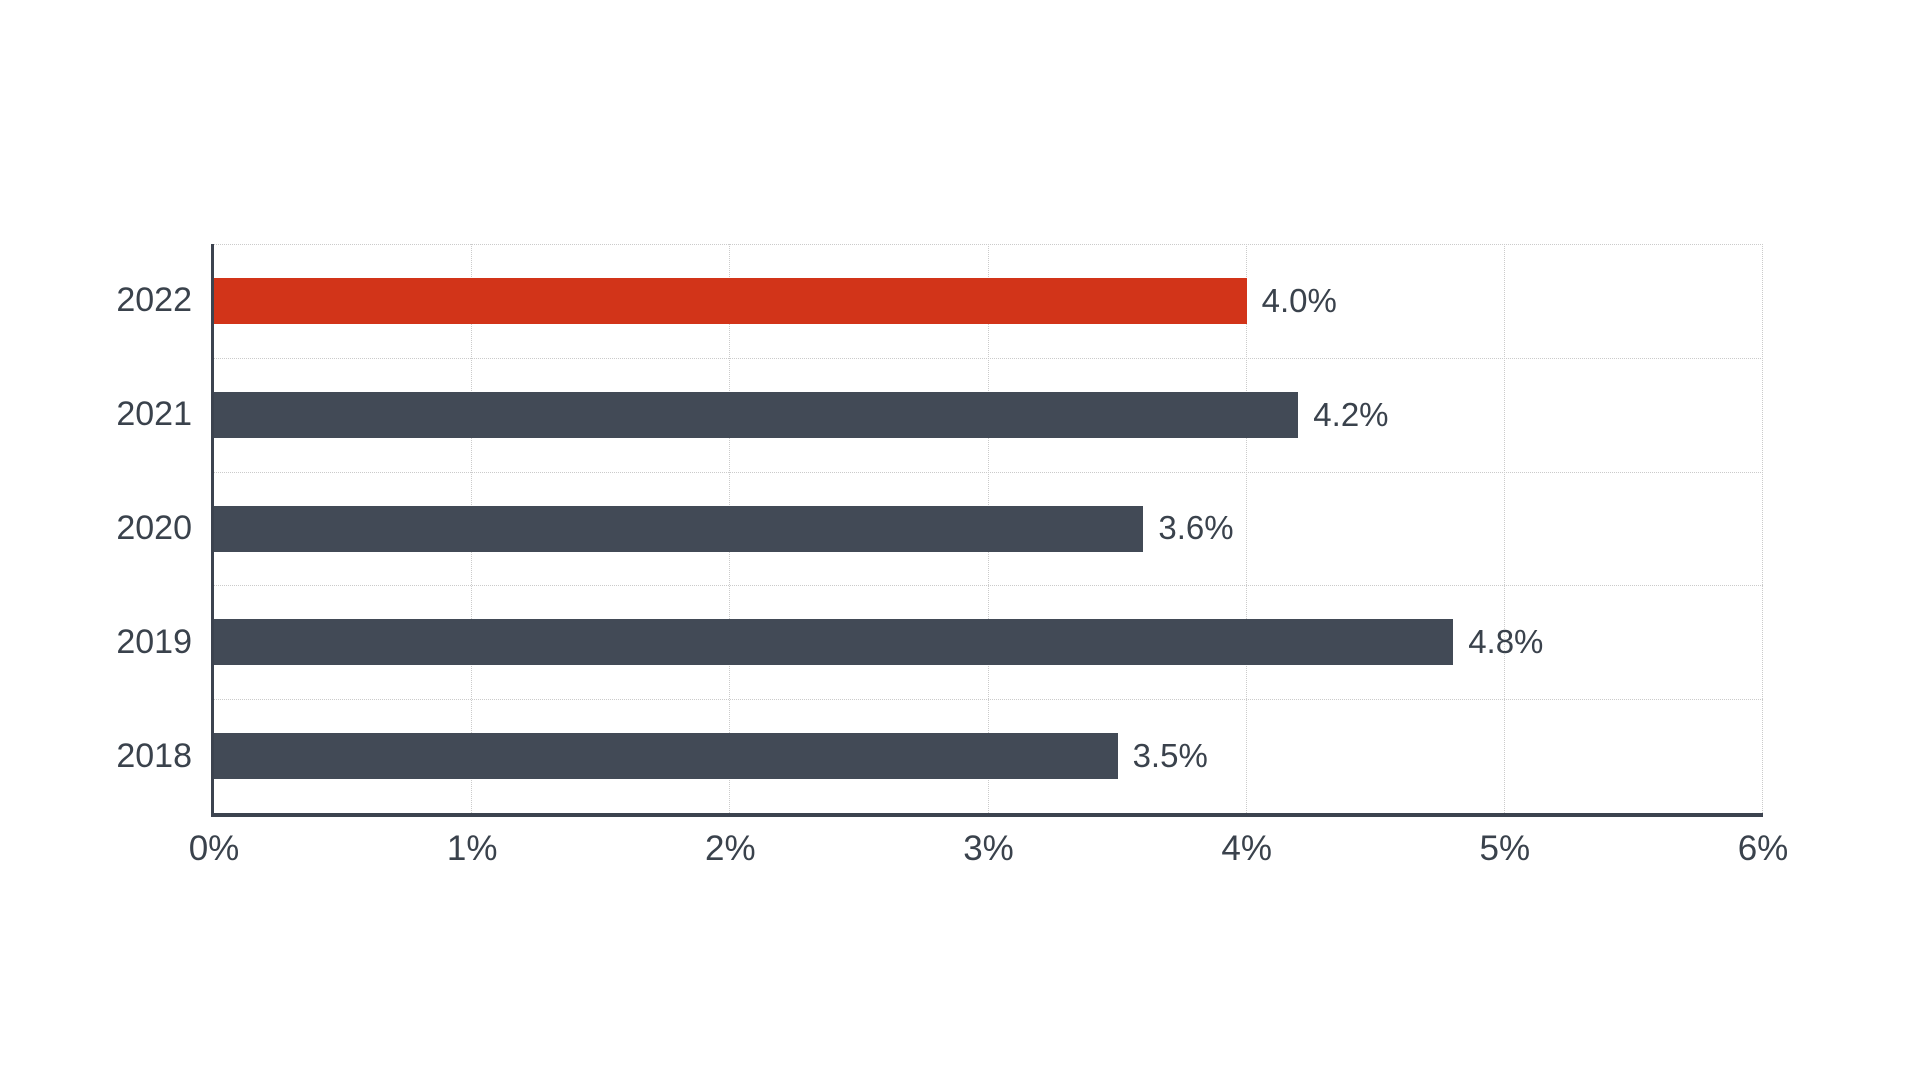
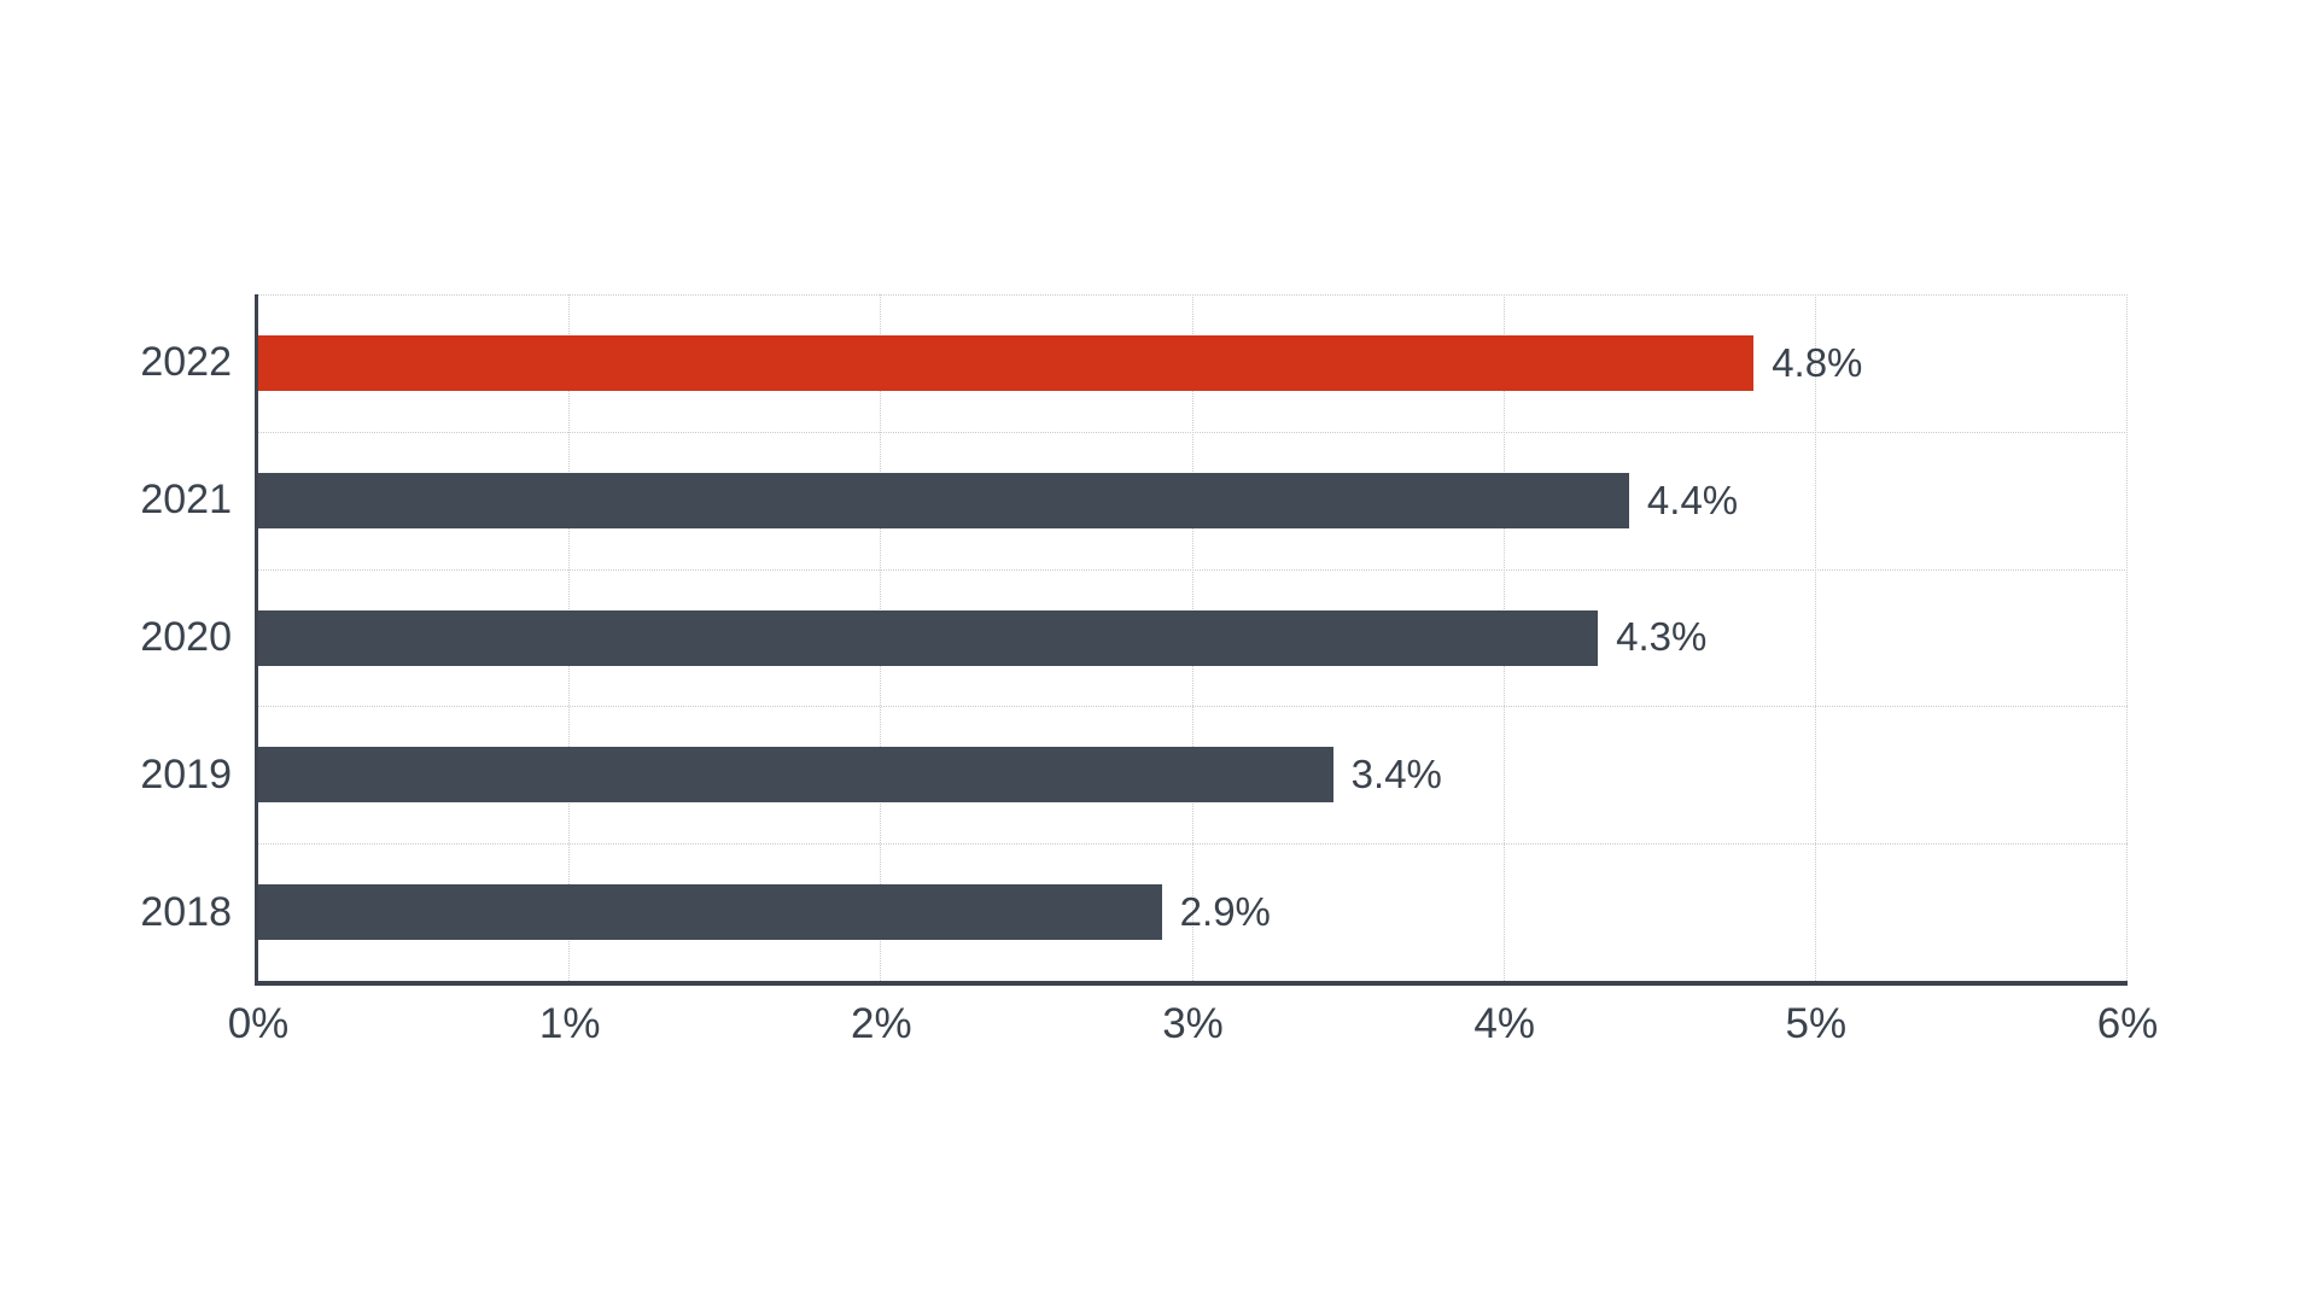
2022: 4.0% -> 4.8%
2021: 4.2% -> 4.4%
2020: 3.6% -> 4.3%
2019: 4.8% -> 3.4%
2018: 3.5% -> 2.9%
